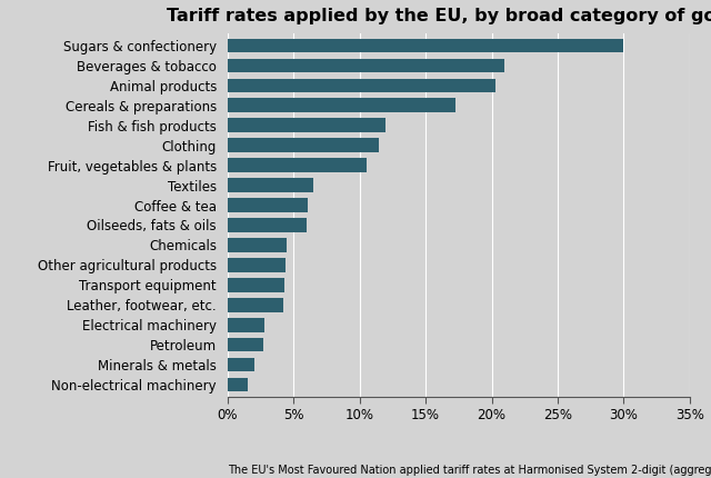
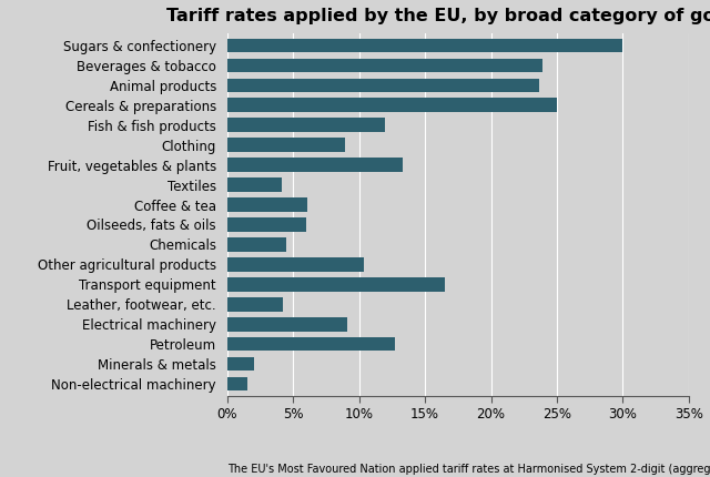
Beverages & tobacco: 21.0% -> 23.9%
Animal products: 20.3% -> 23.7%
Cereals & preparations: 17.3% -> 25.0%
Clothing: 11.5% -> 8.9%
Fruit, vegetables & plants: 10.5% -> 13.3%
Textiles: 6.5% -> 4.1%
Other agricultural products: 4.4% -> 10.4%
Transport equipment: 4.3% -> 16.5%
Electrical machinery: 2.8% -> 9.1%
Petroleum: 2.7% -> 12.7%
